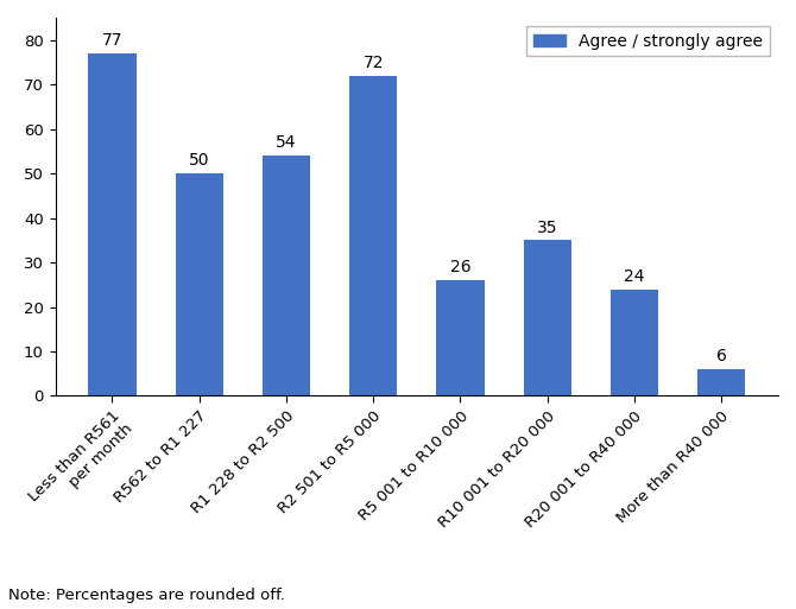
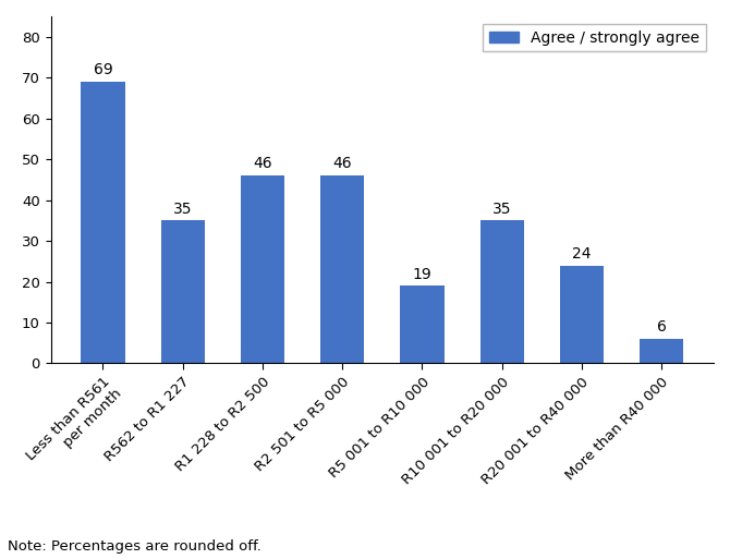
Less than R561 per month: 77 -> 69
R562 to R1 227: 50 -> 35
R1 228 to R2 500: 54 -> 46
R2 501 to R5 000: 72 -> 46
R5 001 to R10 000: 26 -> 19
